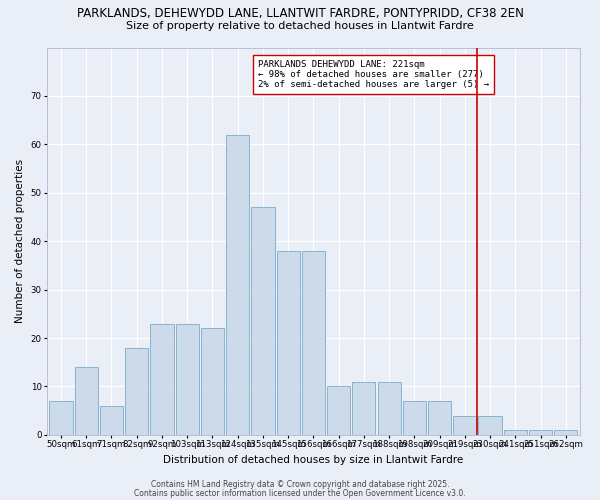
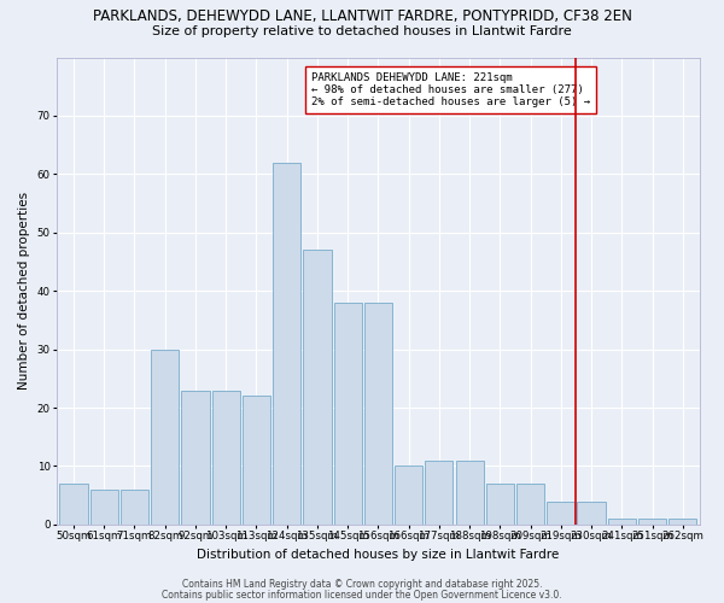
61sqm: 14 -> 6
82sqm: 18 -> 30
